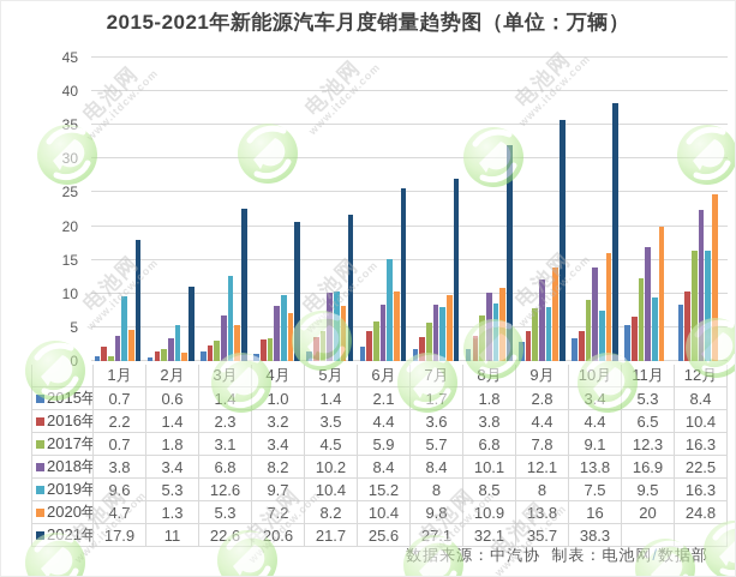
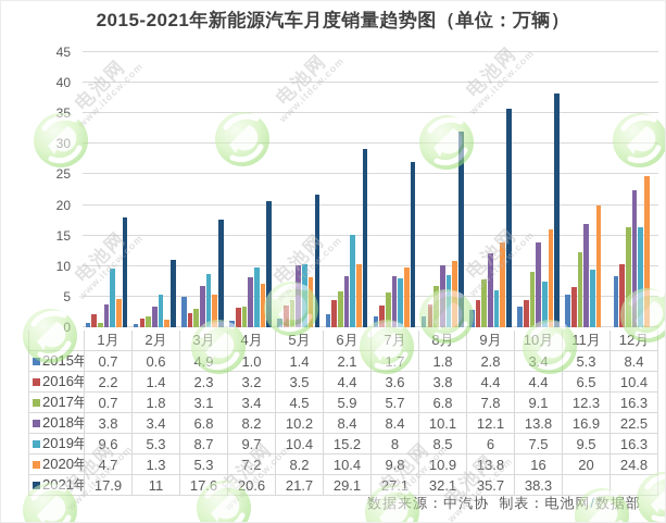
2015年/3月: 1.4 -> 4.9
2019年/3月: 12.6 -> 8.7
2021年/3月: 22.6 -> 17.6
2021年/6月: 25.6 -> 29.1
2019年/9月: 8 -> 6
